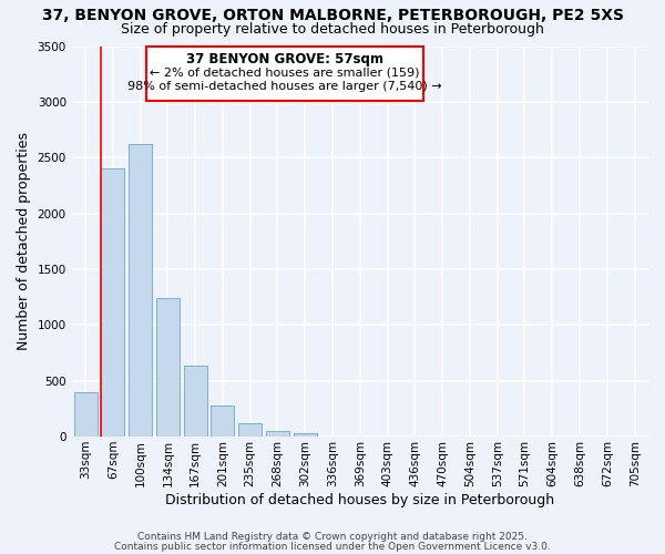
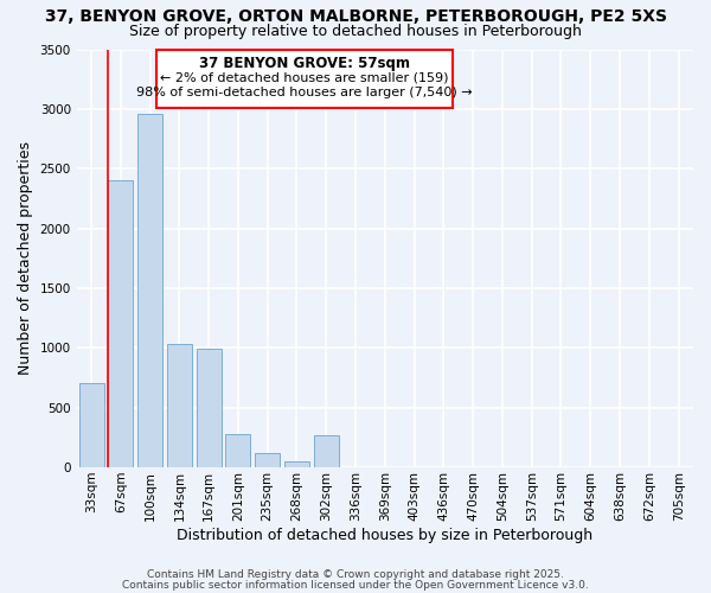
33sqm: 400 -> 710
100sqm: 2620 -> 2960
134sqm: 1240 -> 1030
167sqm: 640 -> 990
302sqm: 30 -> 270
